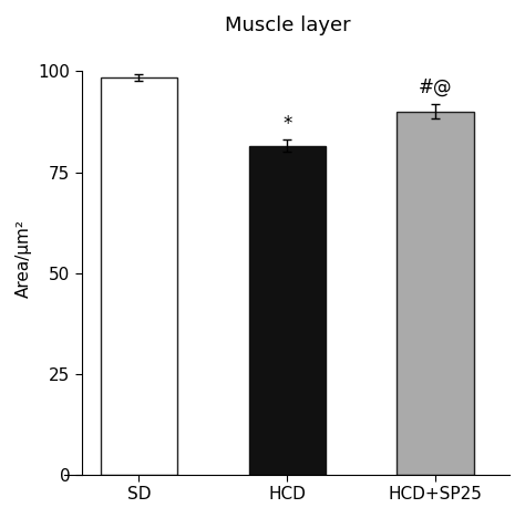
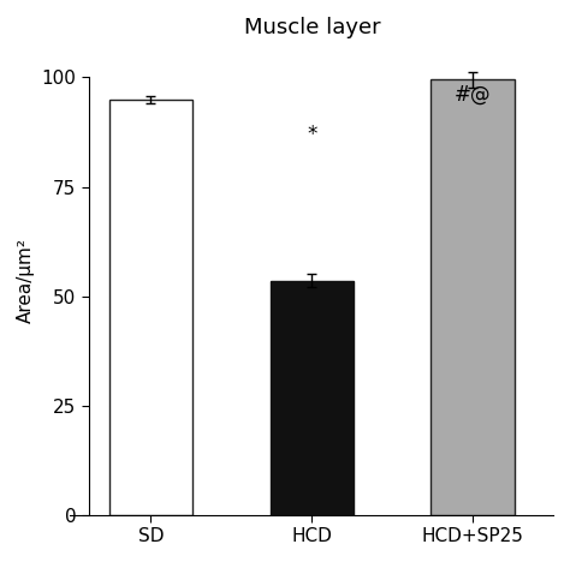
SD: 98.5 -> 95.0
HCD: 81.5 -> 53.5
HCD+SP25: 90.0 -> 99.5
